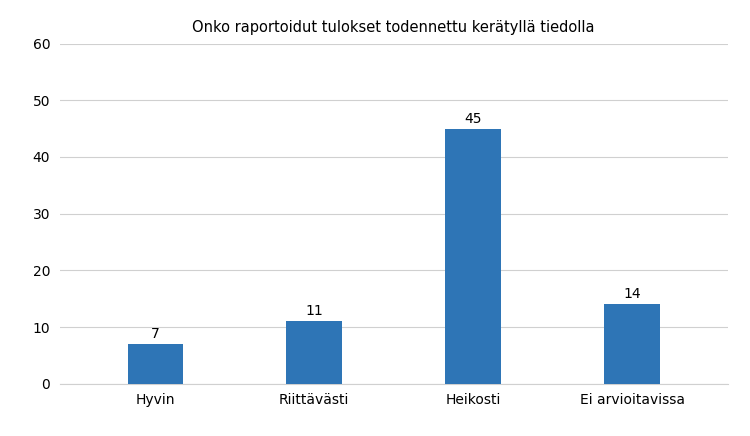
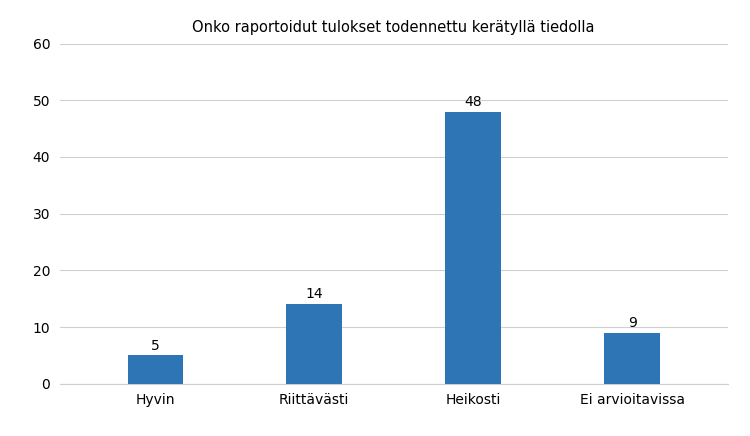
Hyvin: 7 -> 5
Riittävästi: 11 -> 14
Heikosti: 45 -> 48
Ei arvioitavissa: 14 -> 9
